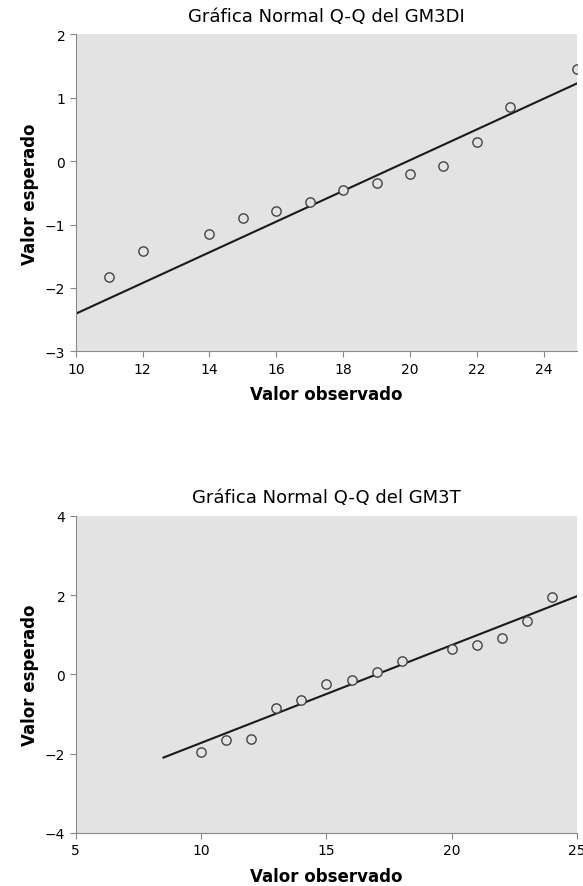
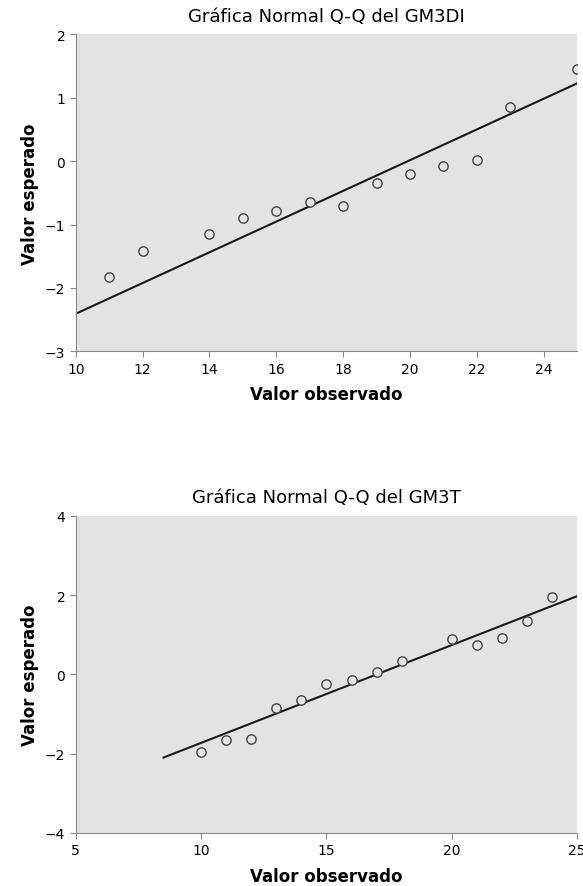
Gráfica Normal Q-Q del GM3DI/18: -0.45 -> -0.70
Gráfica Normal Q-Q del GM3DI/22: 0.30 -> 0.02
Gráfica Normal Q-Q del GM3T/20: 0.65 -> 0.90
